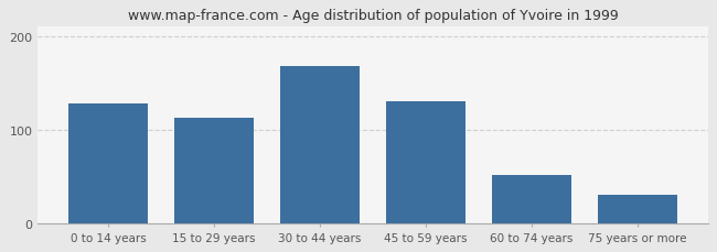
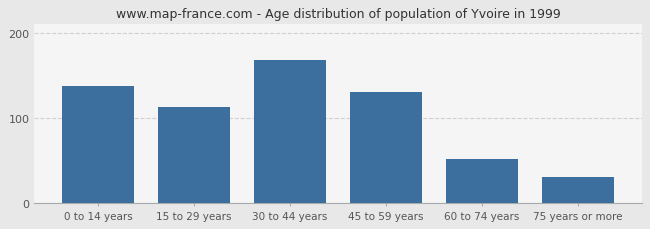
0 to 14 years: 128 -> 137
